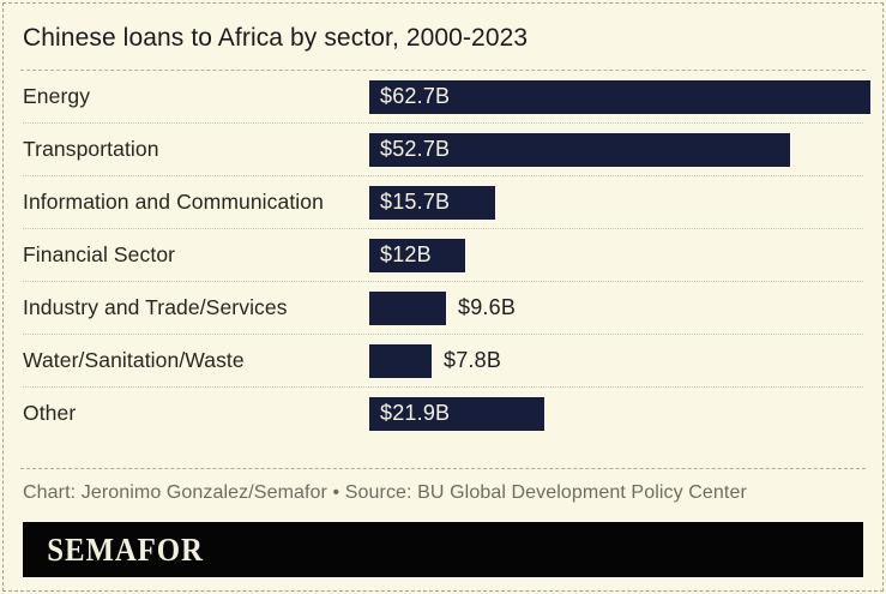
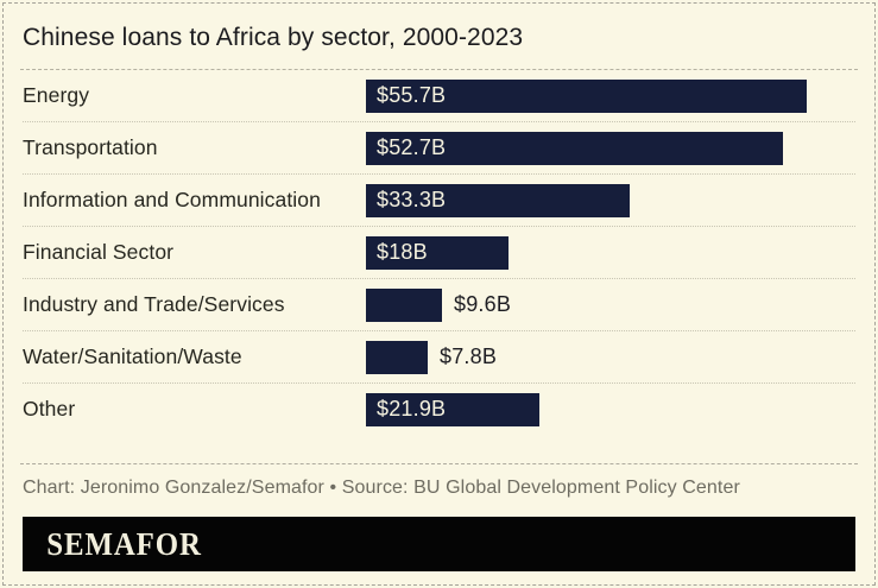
Energy: $62.7B -> $55.7B
Information and Communication: $15.7B -> $33.3B
Financial Sector: $12B -> $18B
